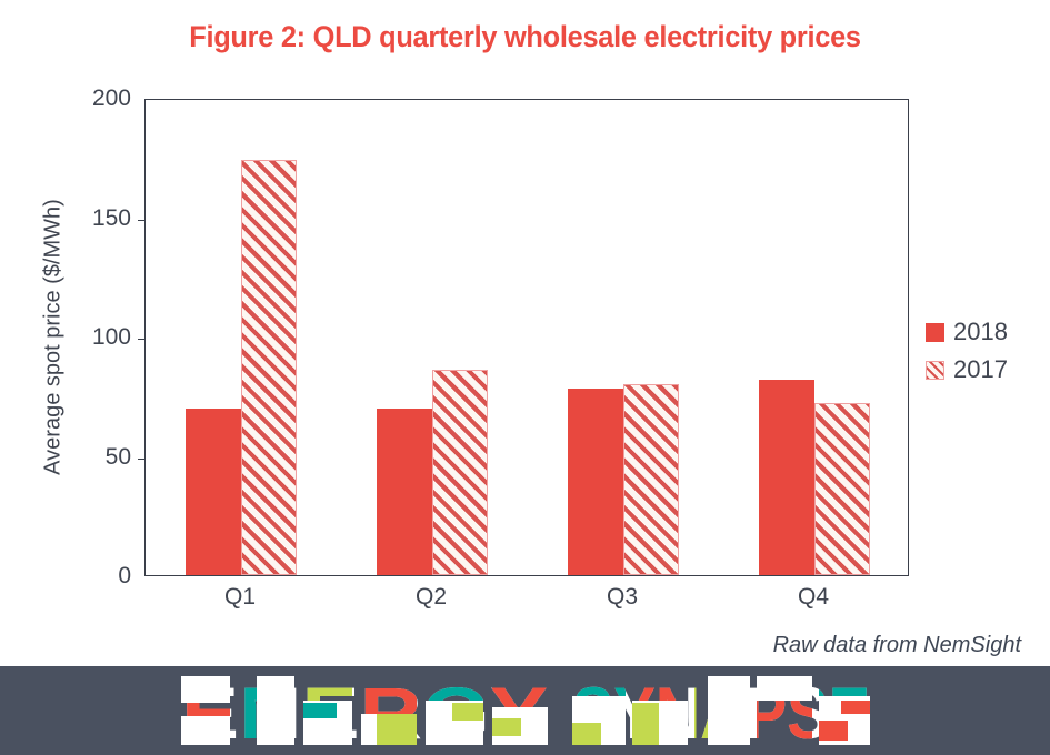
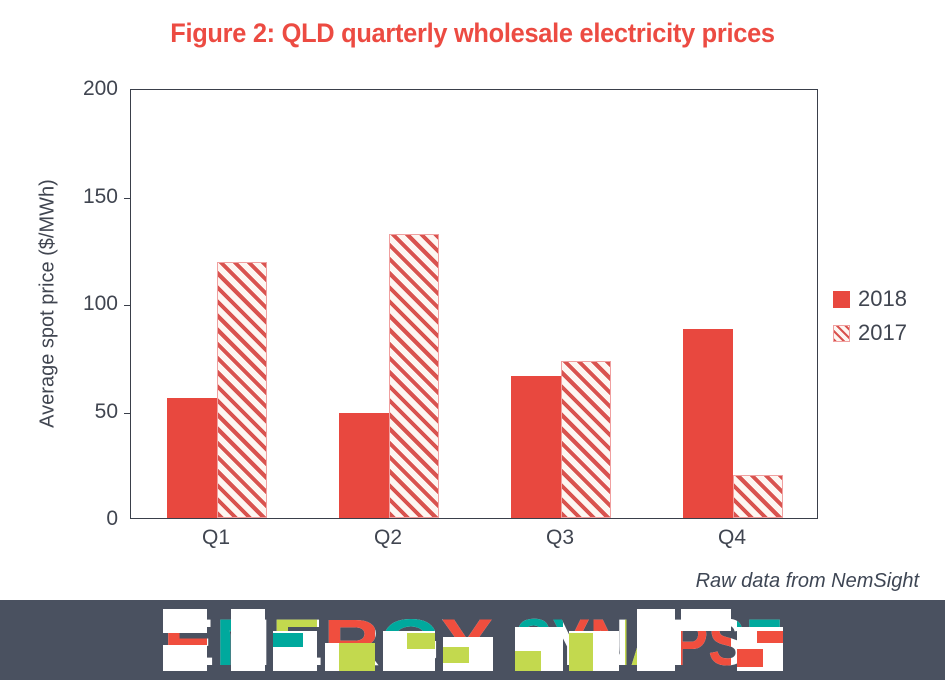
2018/Q1: 70 -> 56
2017/Q1: 174 -> 119
2018/Q2: 70 -> 49
2017/Q2: 86 -> 132
2018/Q3: 78 -> 66
2017/Q3: 80 -> 73
2018/Q4: 82 -> 88
2017/Q4: 72 -> 20
